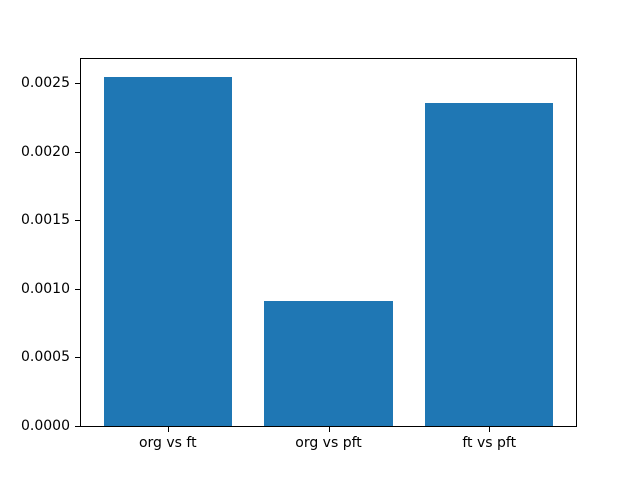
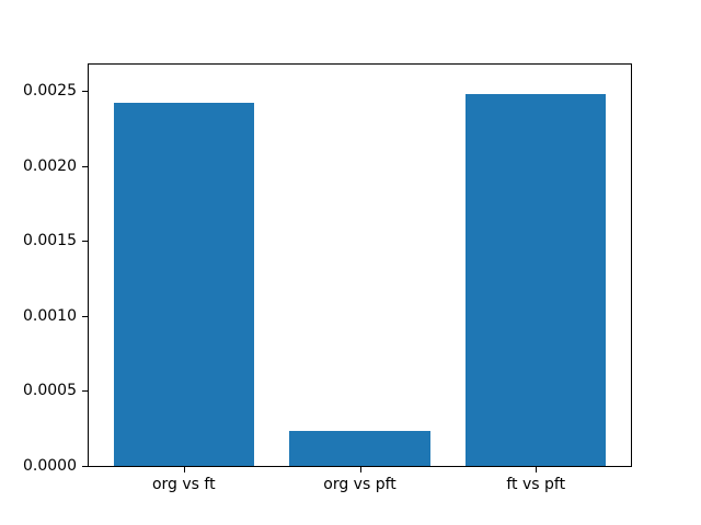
org vs ft: 0.00255 -> 0.00242
org vs pft: 0.00091 -> 0.00023
ft vs pft: 0.00236 -> 0.00248
